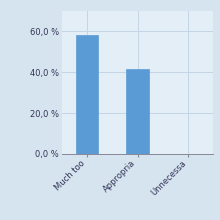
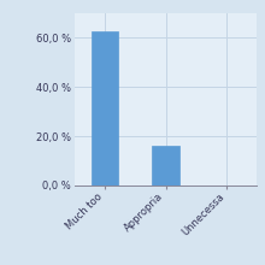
Much too: 58,3 % -> 62,5 %
Appropria: 41,7 % -> 16,0 %
